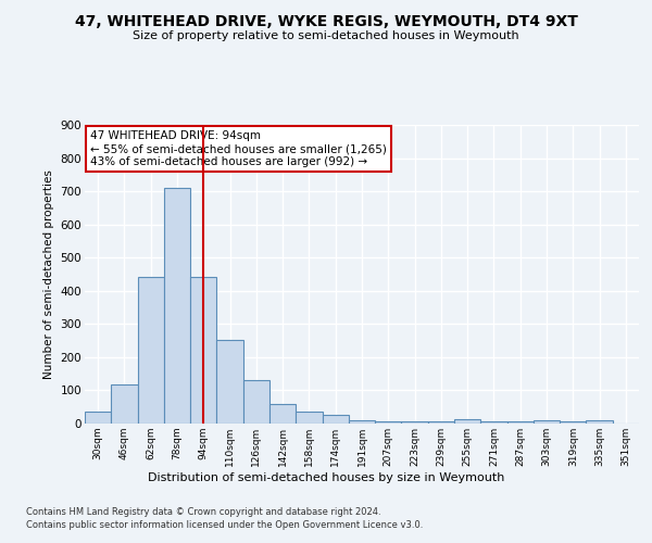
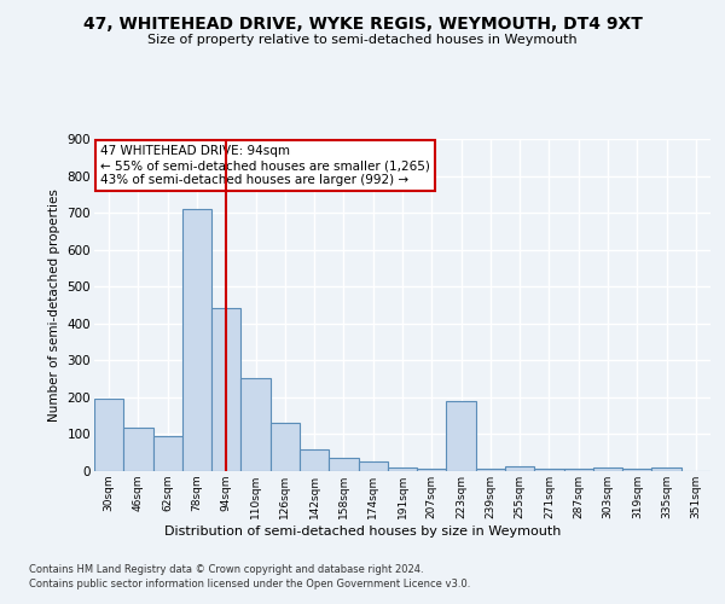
30sqm: 35 -> 195
62sqm: 443 -> 95
223sqm: 5 -> 190
